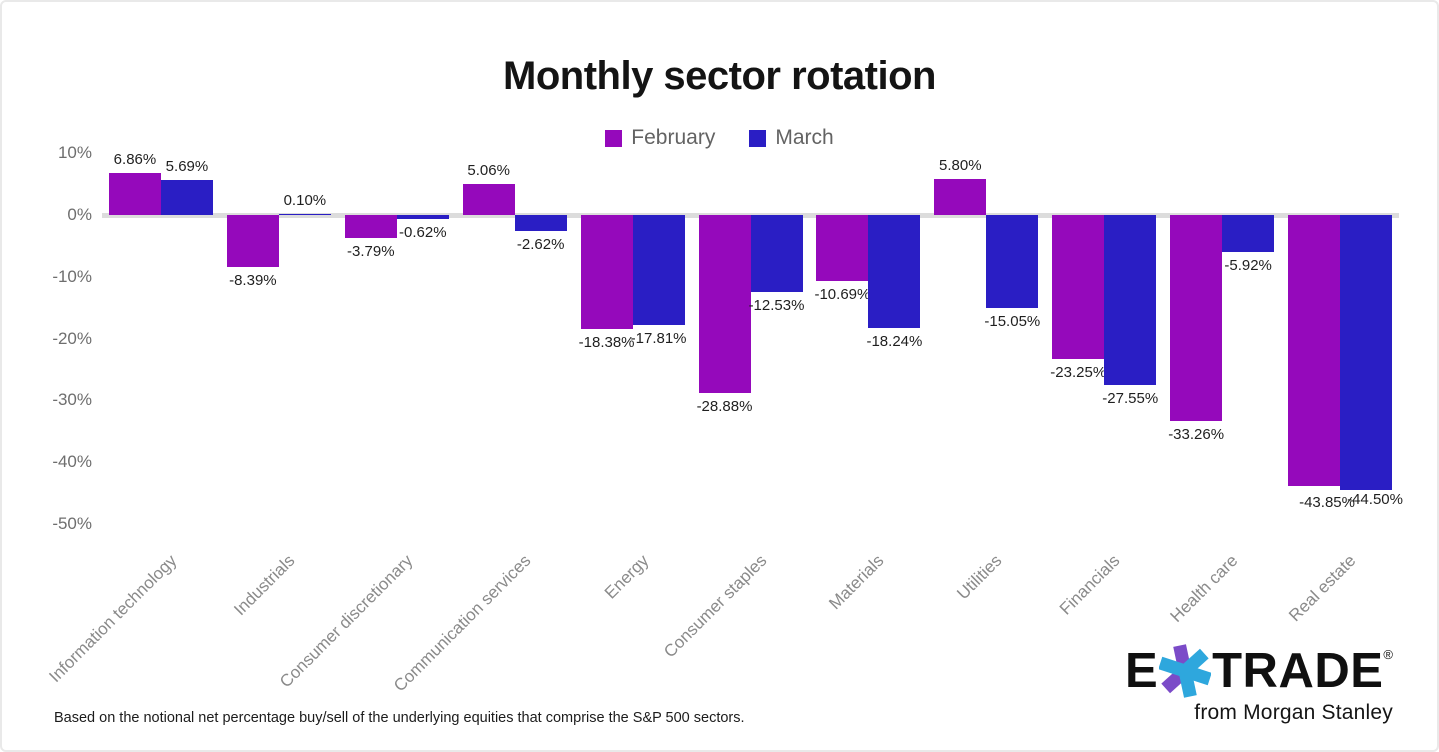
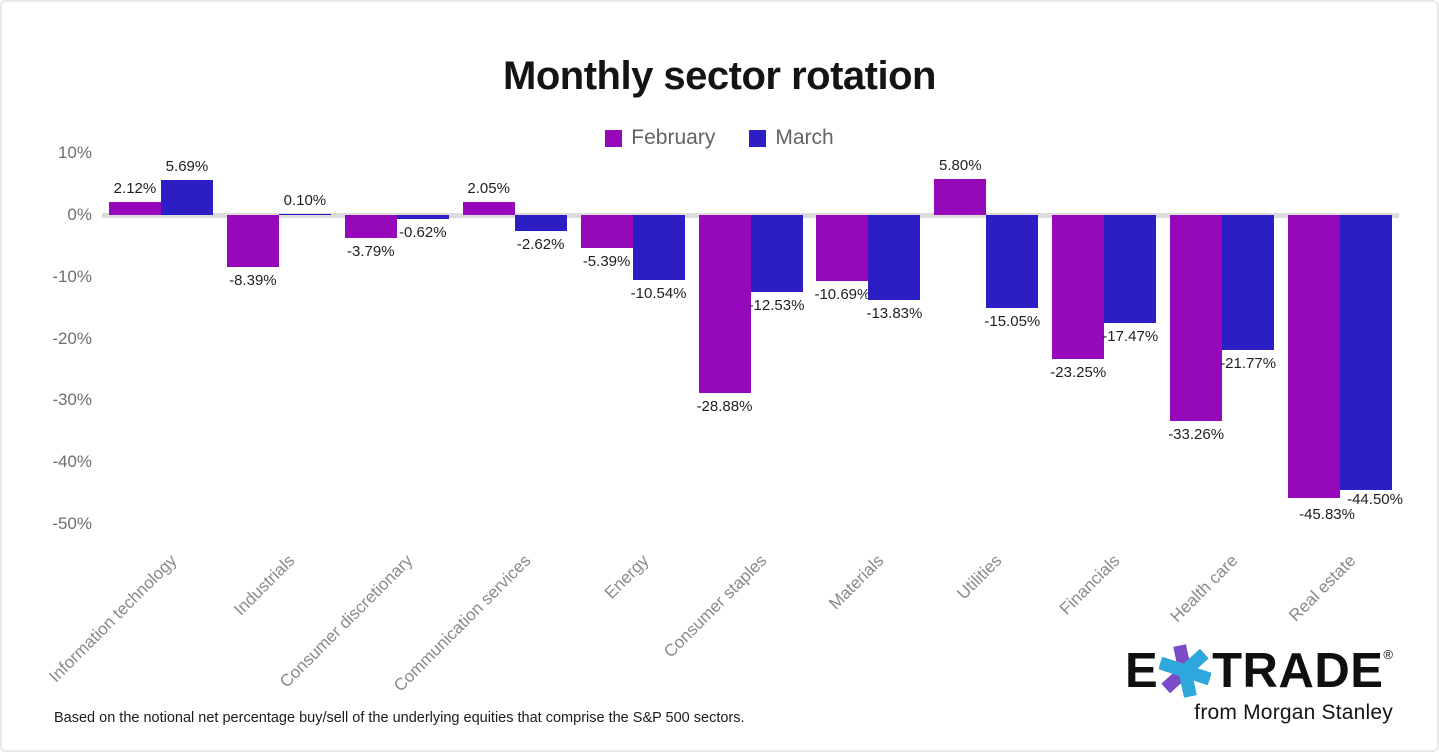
February/Information technology: 6.86% -> 2.12%
February/Communication services: 5.06% -> 2.05%
February/Energy: -18.38% -> -5.39%
March/Energy: -17.81% -> -10.54%
March/Materials: -18.24% -> -13.83%
March/Financials: -27.55% -> -17.47%
March/Health care: -5.92% -> -21.77%
February/Real estate: -43.85% -> -45.83%
